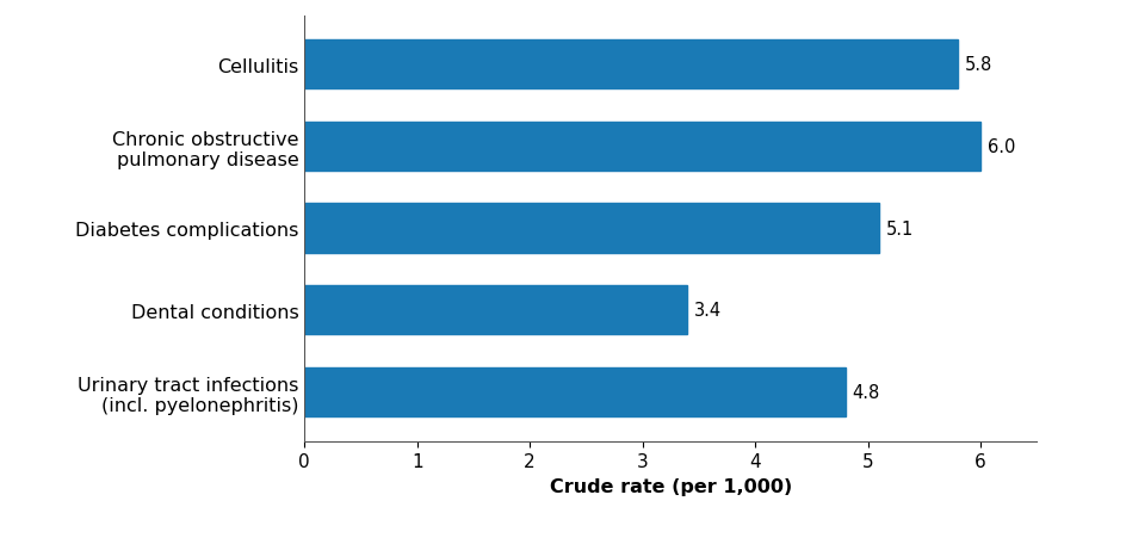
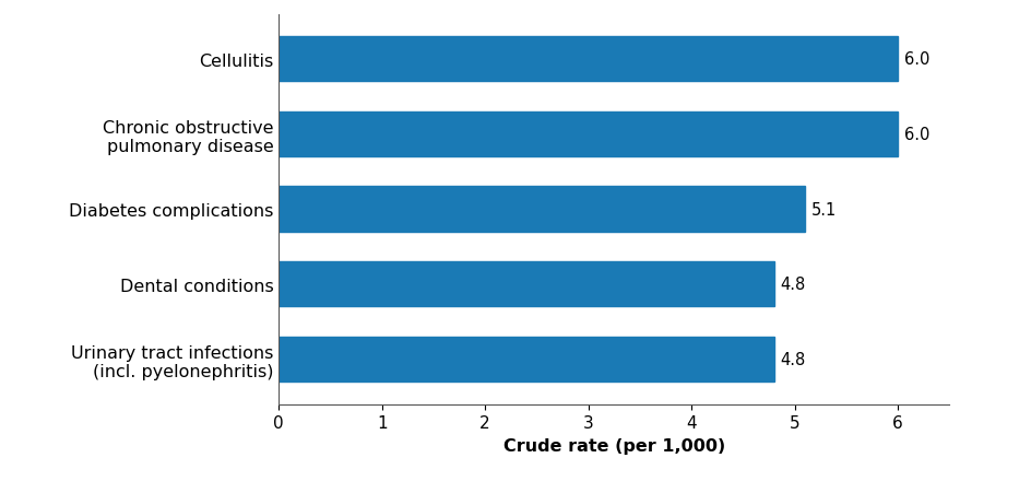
Cellulitis: 5.8 -> 6.0
Dental conditions: 3.4 -> 4.8
